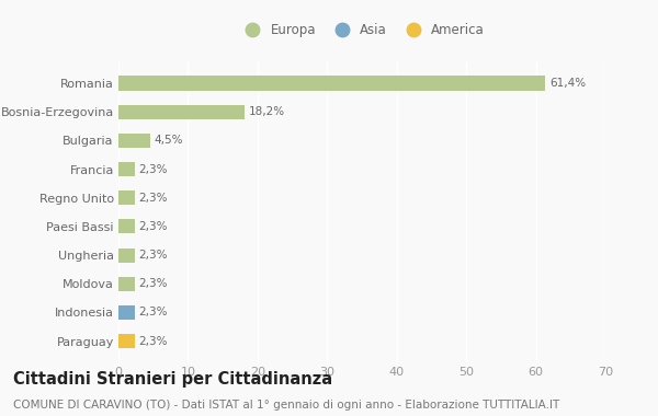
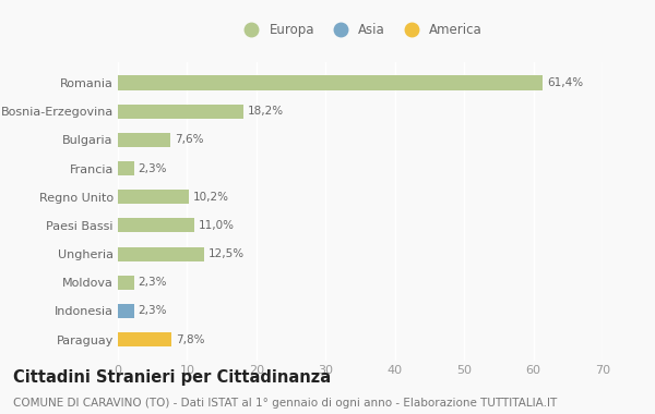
Bulgaria: 4,5% -> 7,6%
Regno Unito: 2,3% -> 10,2%
Paesi Bassi: 2,3% -> 11,0%
Ungheria: 2,3% -> 12,5%
Paraguay: 2,3% -> 7,8%
